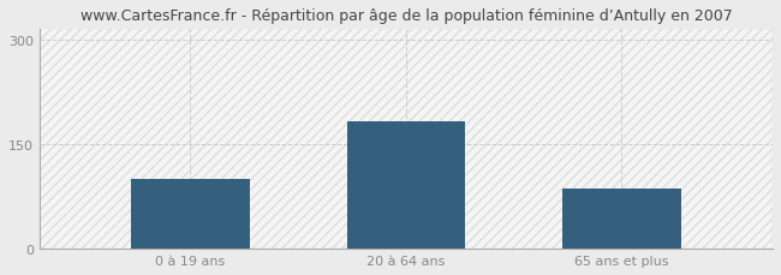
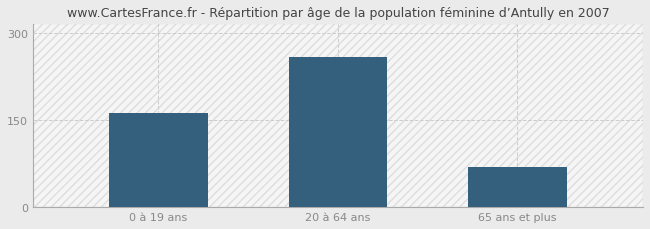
0 à 19 ans: 100 -> 162
20 à 64 ans: 183 -> 258
65 ans et plus: 87 -> 70
